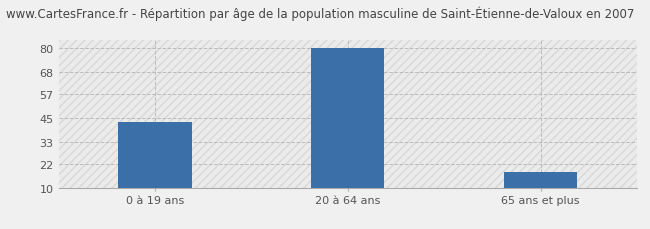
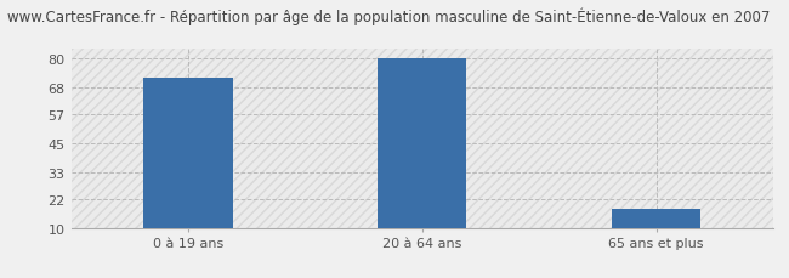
0 à 19 ans: 43 -> 72
